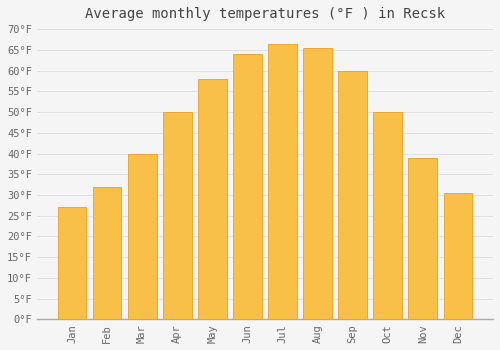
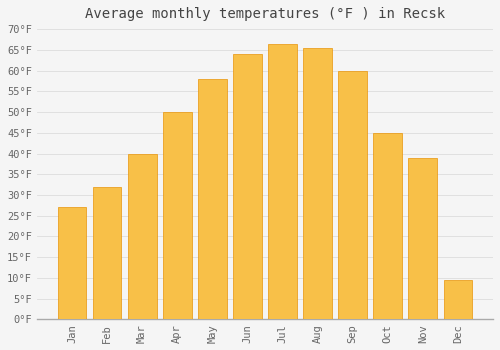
Oct: 50.0°F -> 45.0°F
Dec: 30.5°F -> 9.5°F
